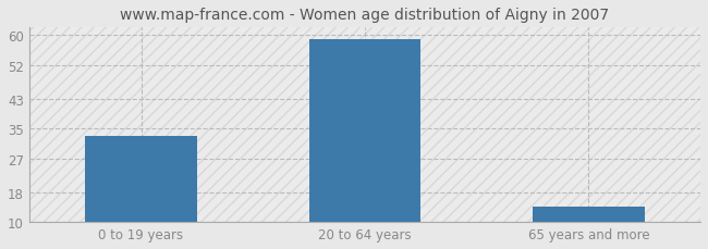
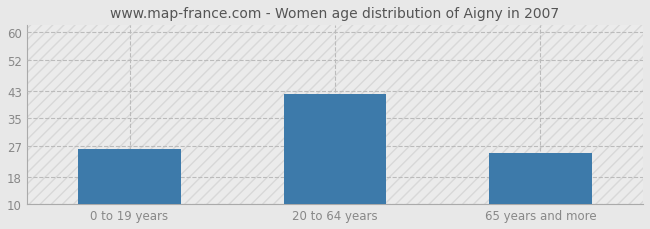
0 to 19 years: 33 -> 26
20 to 64 years: 59 -> 42
65 years and more: 14 -> 25
